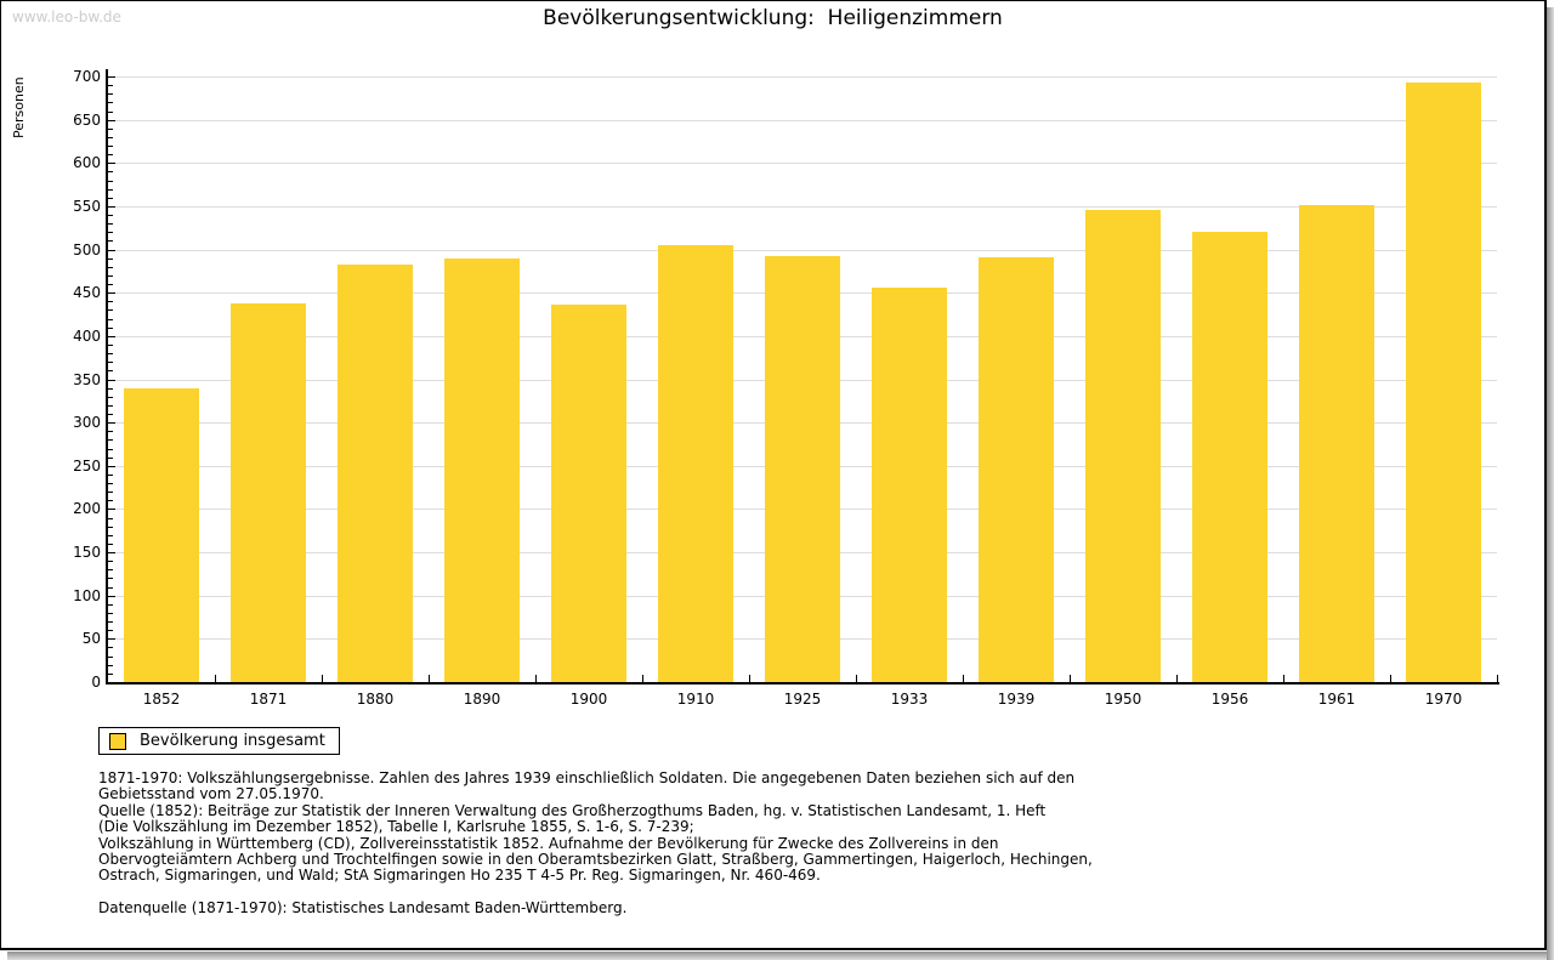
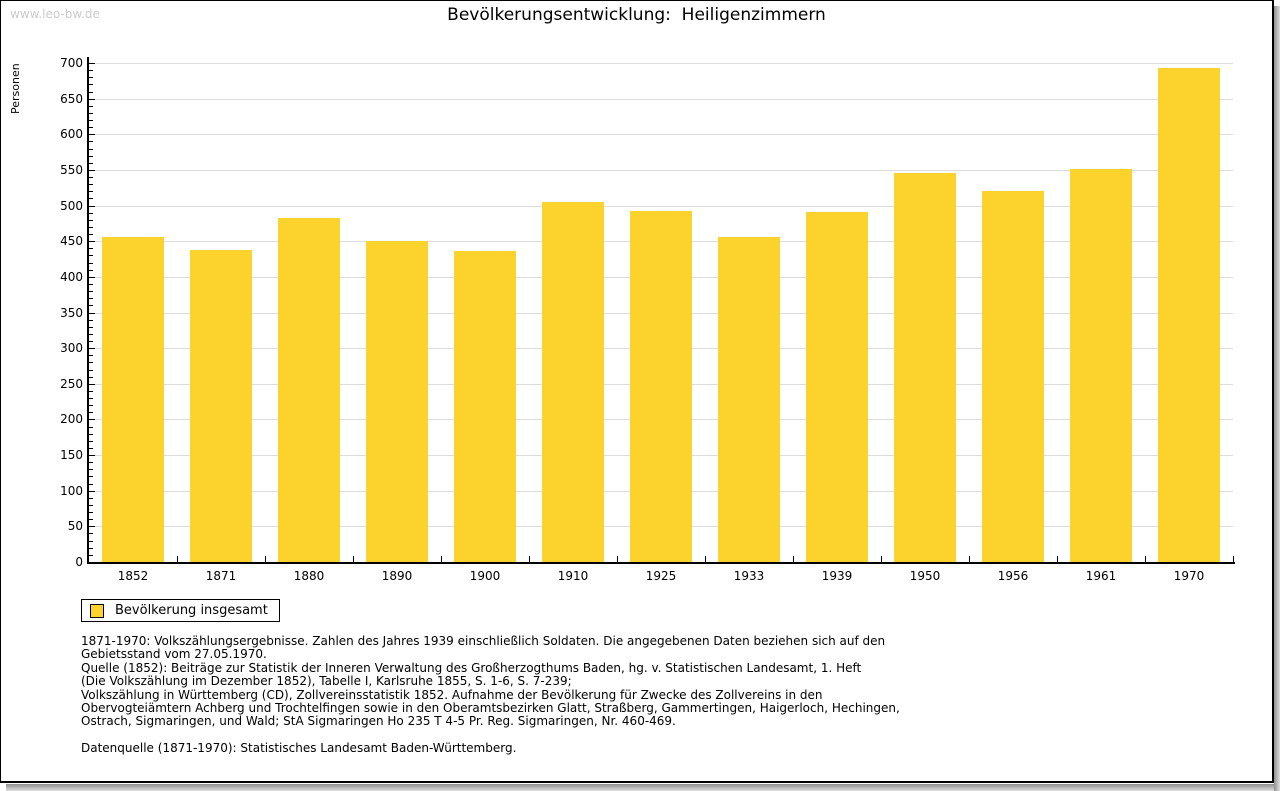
1852: 340 -> 460
1890: 490 -> 450
